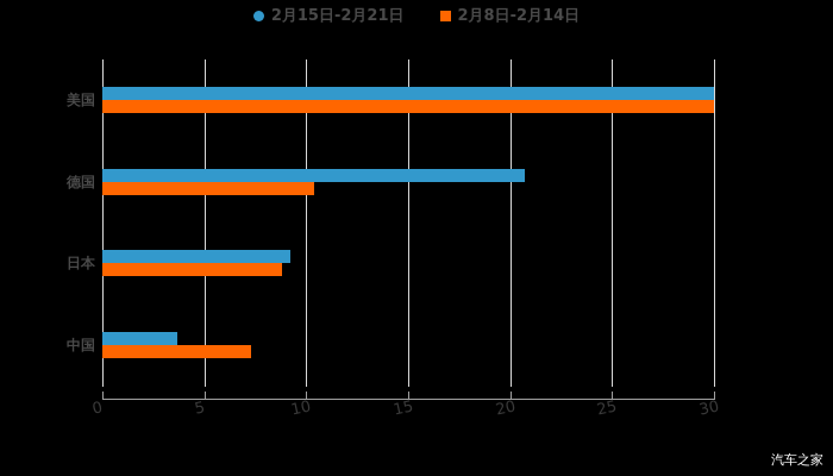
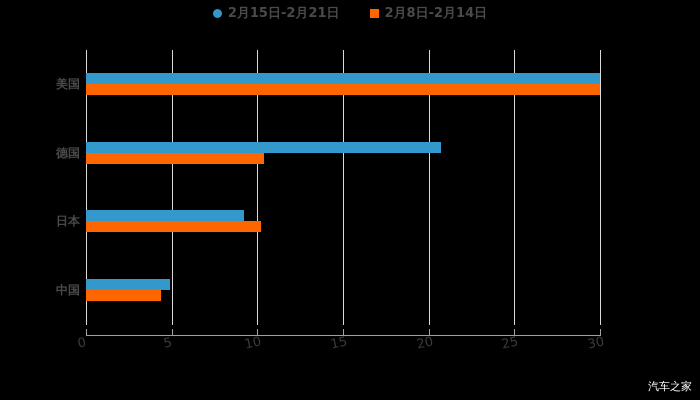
2月8日-2月14日/日本: 8.8 -> 10.2
2月15日-2月21日/中国: 3.7 -> 4.9
2月8日-2月14日/中国: 7.3 -> 4.4
